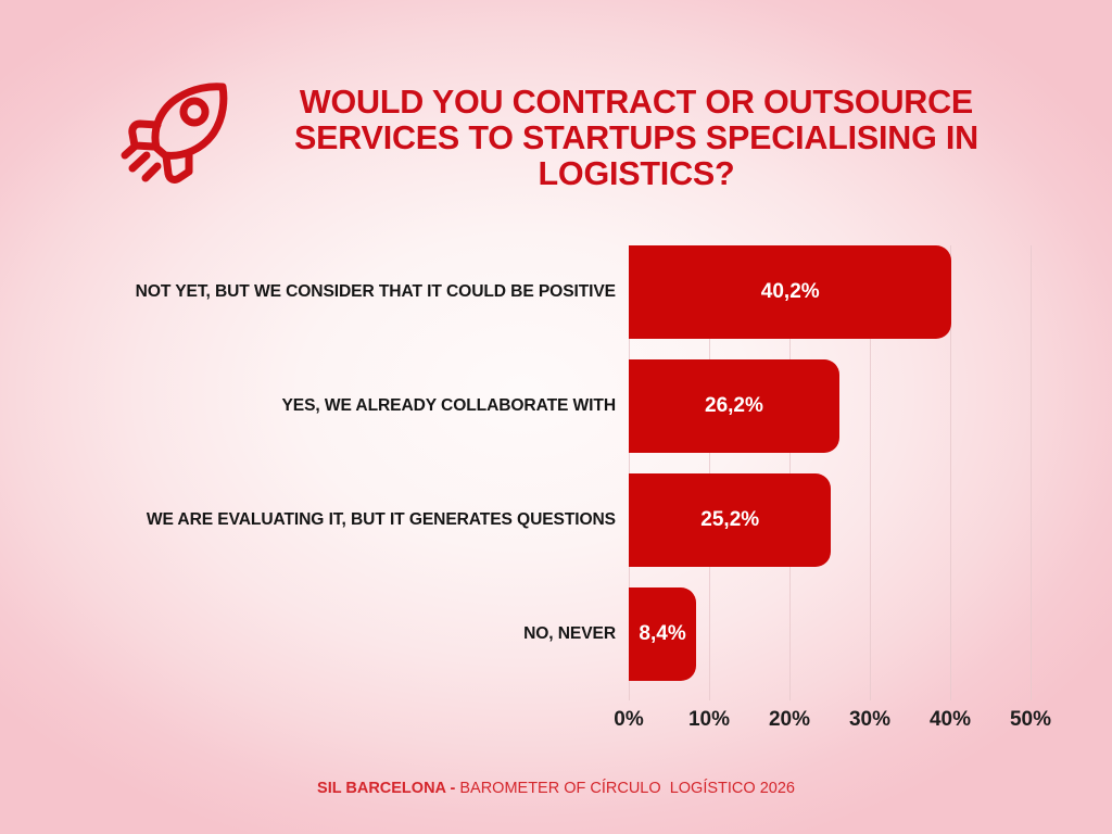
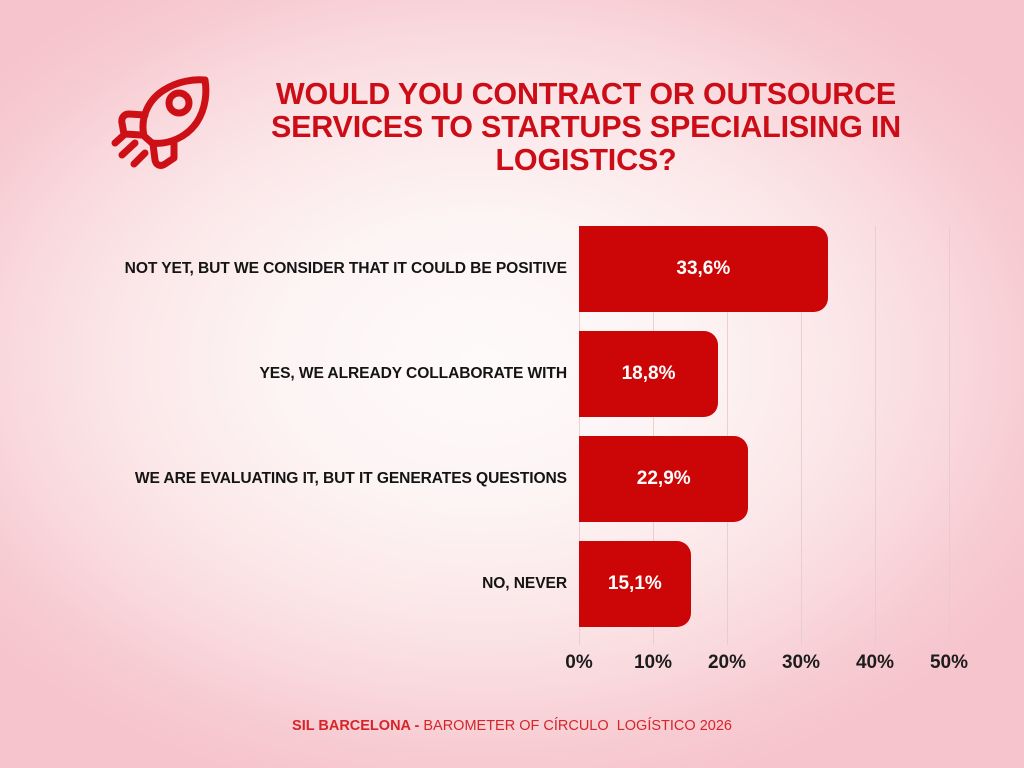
NOT YET, BUT WE CONSIDER THAT IT COULD BE POSITIVE: 40,2% -> 33,6%
YES, WE ALREADY COLLABORATE WITH: 26,2% -> 18,8%
WE ARE EVALUATING IT, BUT IT GENERATES QUESTIONS: 25,2% -> 22,9%
NO, NEVER: 8,4% -> 15,1%
